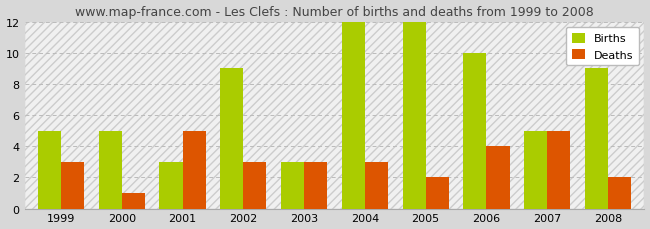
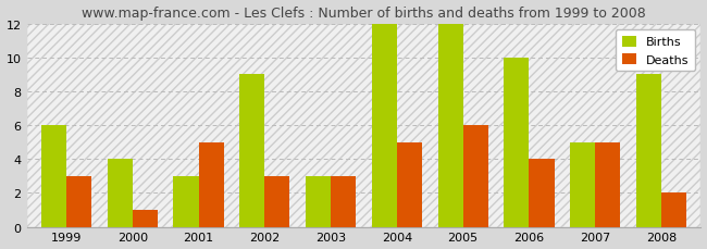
Births/1999: 5 -> 6
Births/2000: 5 -> 4
Deaths/2004: 3 -> 5
Deaths/2005: 2 -> 6
